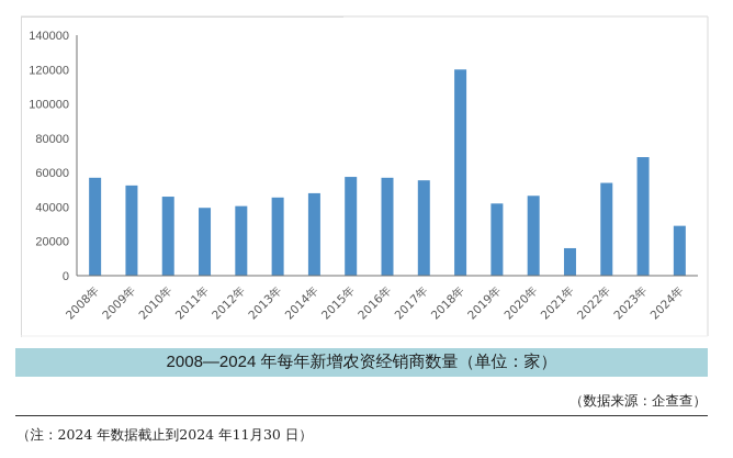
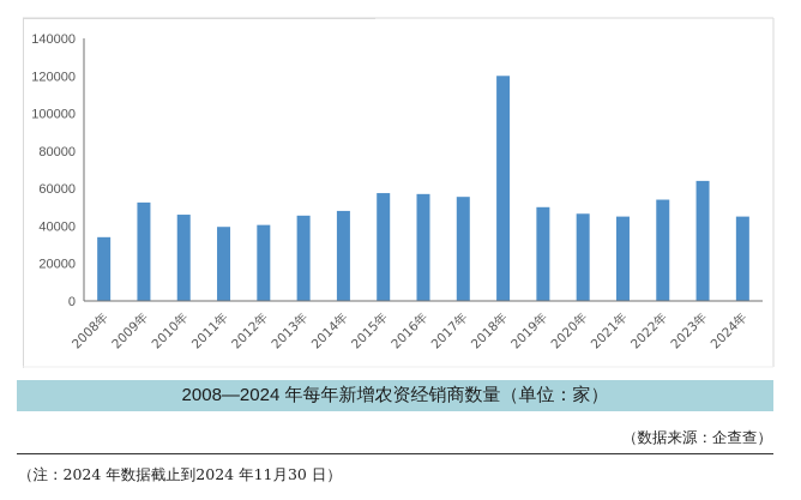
2008年: 57000 -> 34000
2019年: 42000 -> 50000
2021年: 16000 -> 45000
2023年: 69000 -> 64000
2024年: 29000 -> 45000
